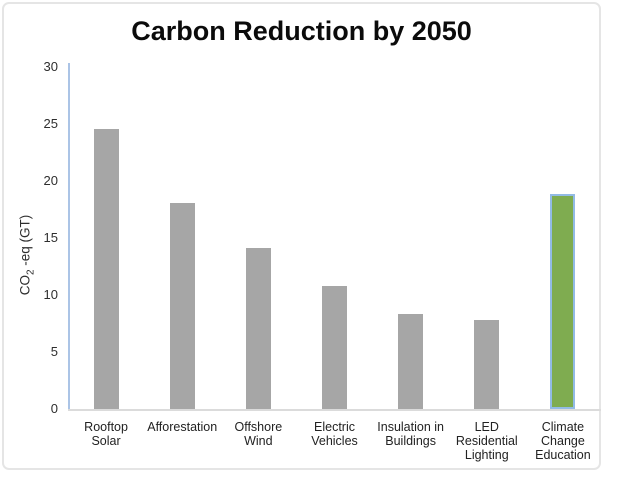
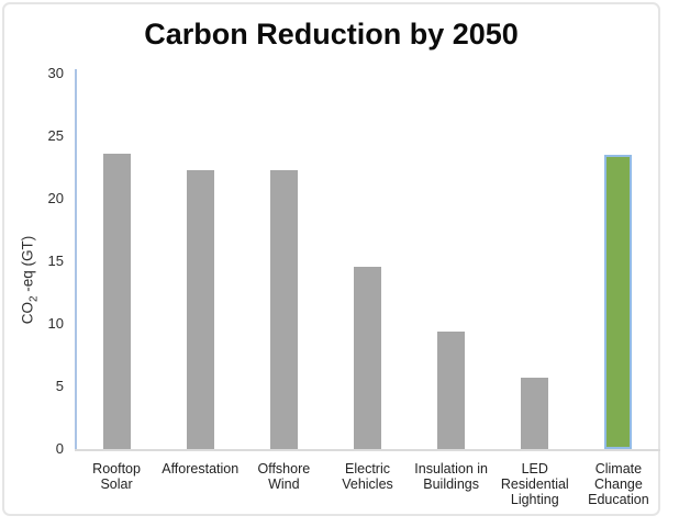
Rooftop Solar: 24.6 -> 23.6
Afforestation: 18.1 -> 22.3
Offshore Wind: 14.1 -> 22.3
Electric Vehicles: 10.8 -> 14.6
Insulation in Buildings: 8.3 -> 9.4
LED Residential Lighting: 7.8 -> 5.7
Climate Change Education: 18.9 -> 23.5
